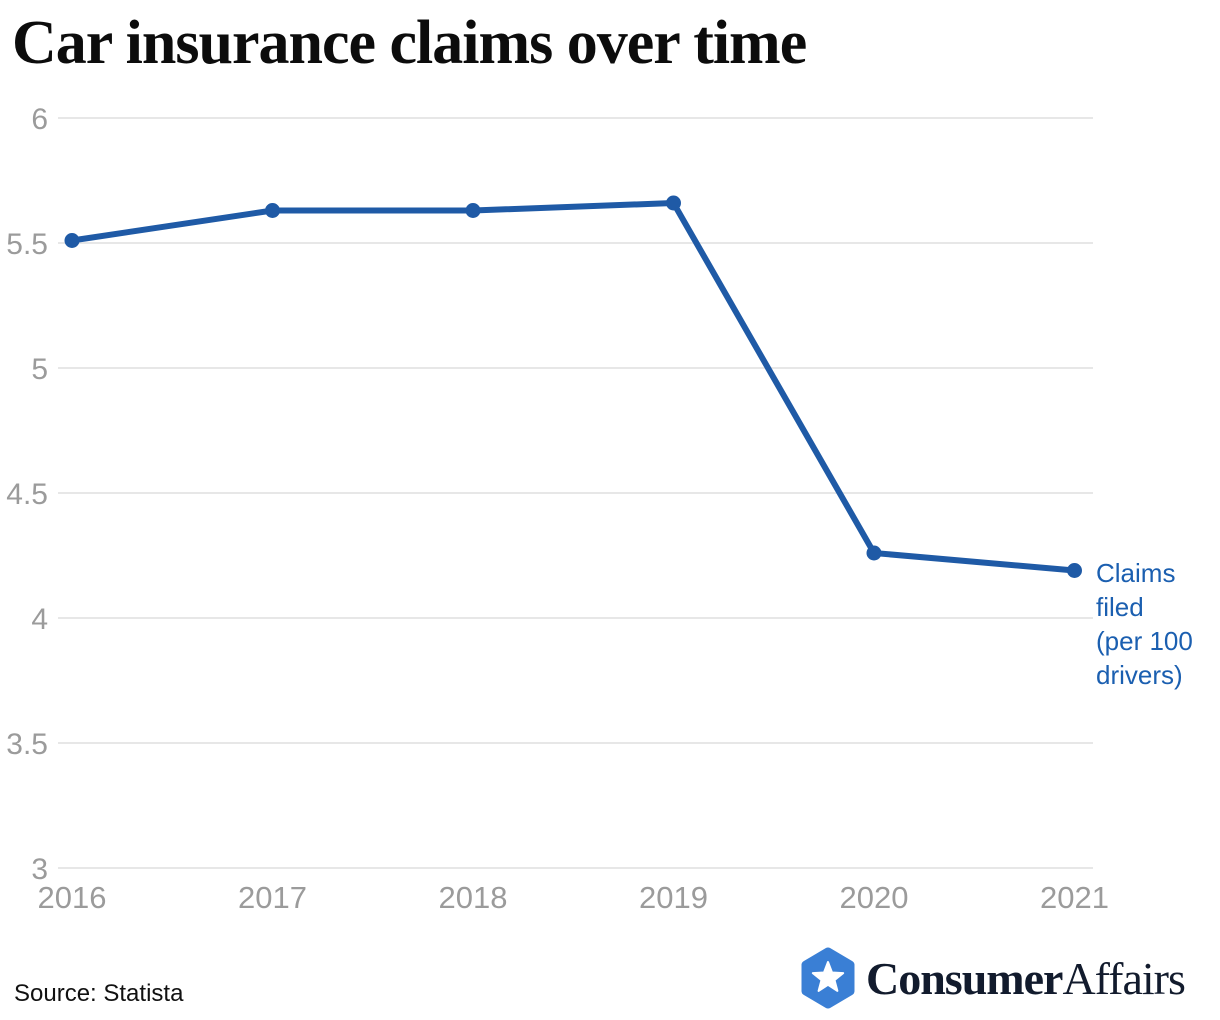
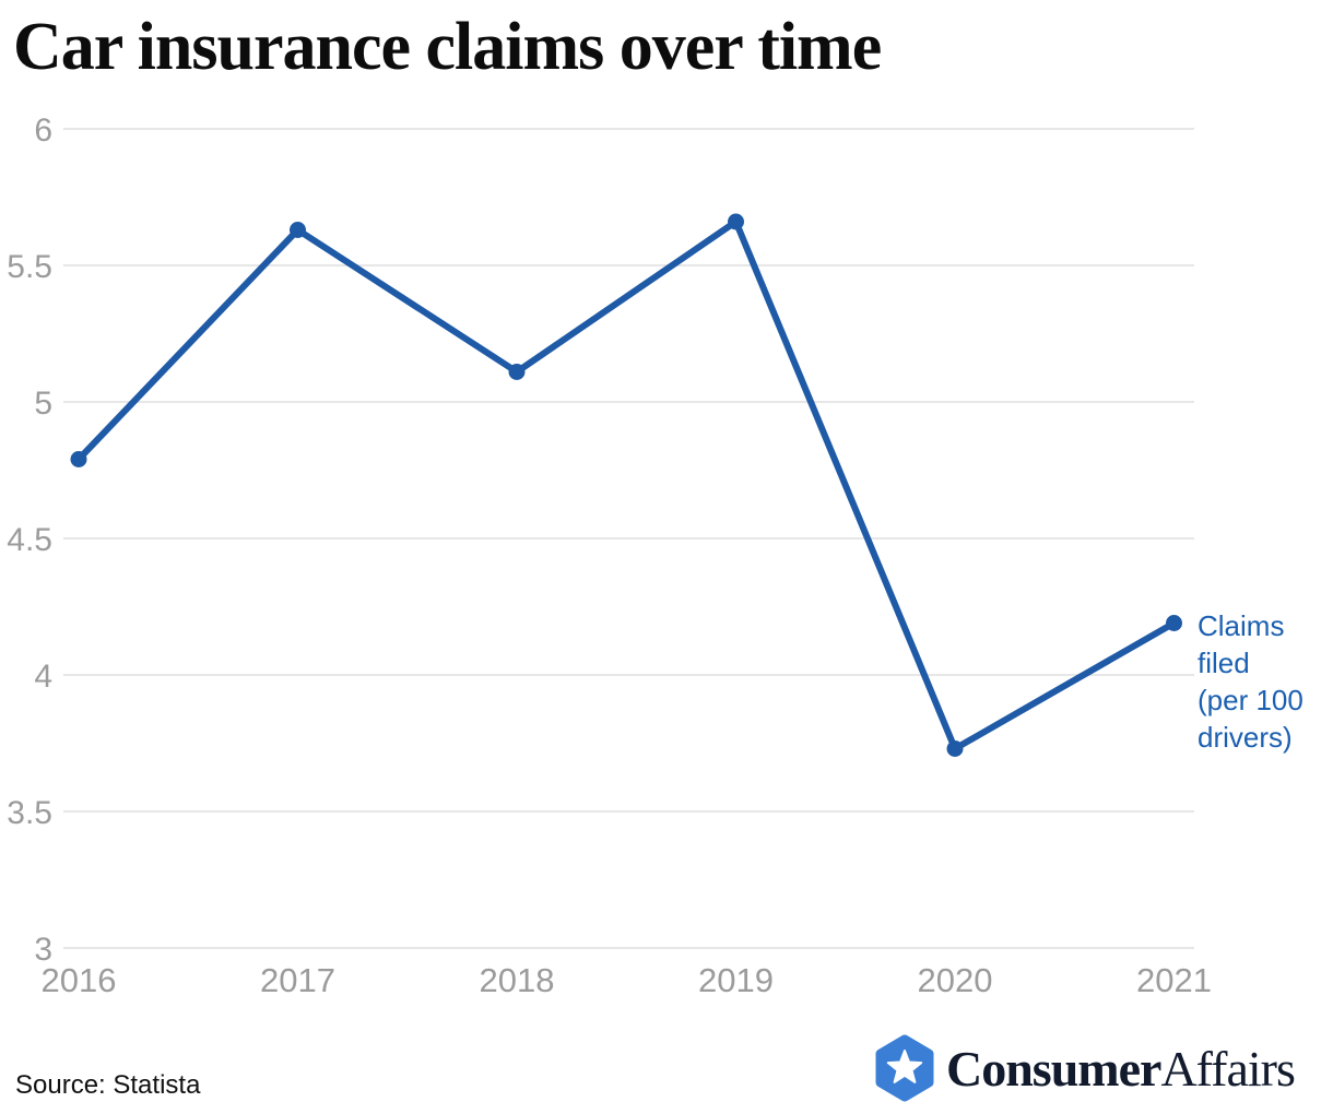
2016: 5.51 -> 4.79
2018: 5.63 -> 5.11
2020: 4.26 -> 3.73
